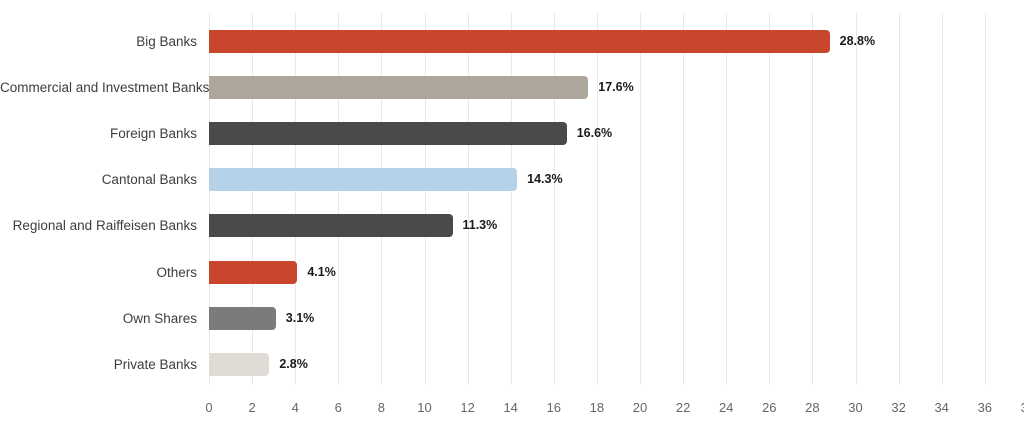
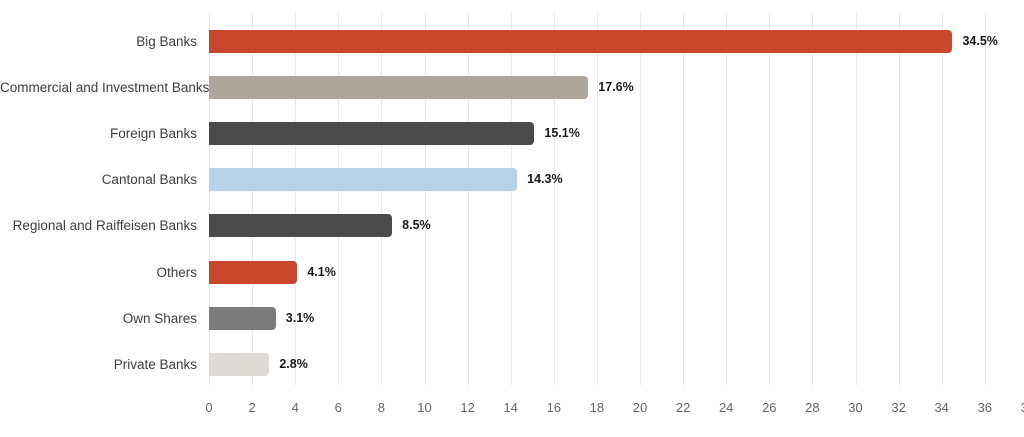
Big Banks: 28.8% -> 34.5%
Foreign Banks: 16.6% -> 15.1%
Regional and Raiffeisen Banks: 11.3% -> 8.5%
